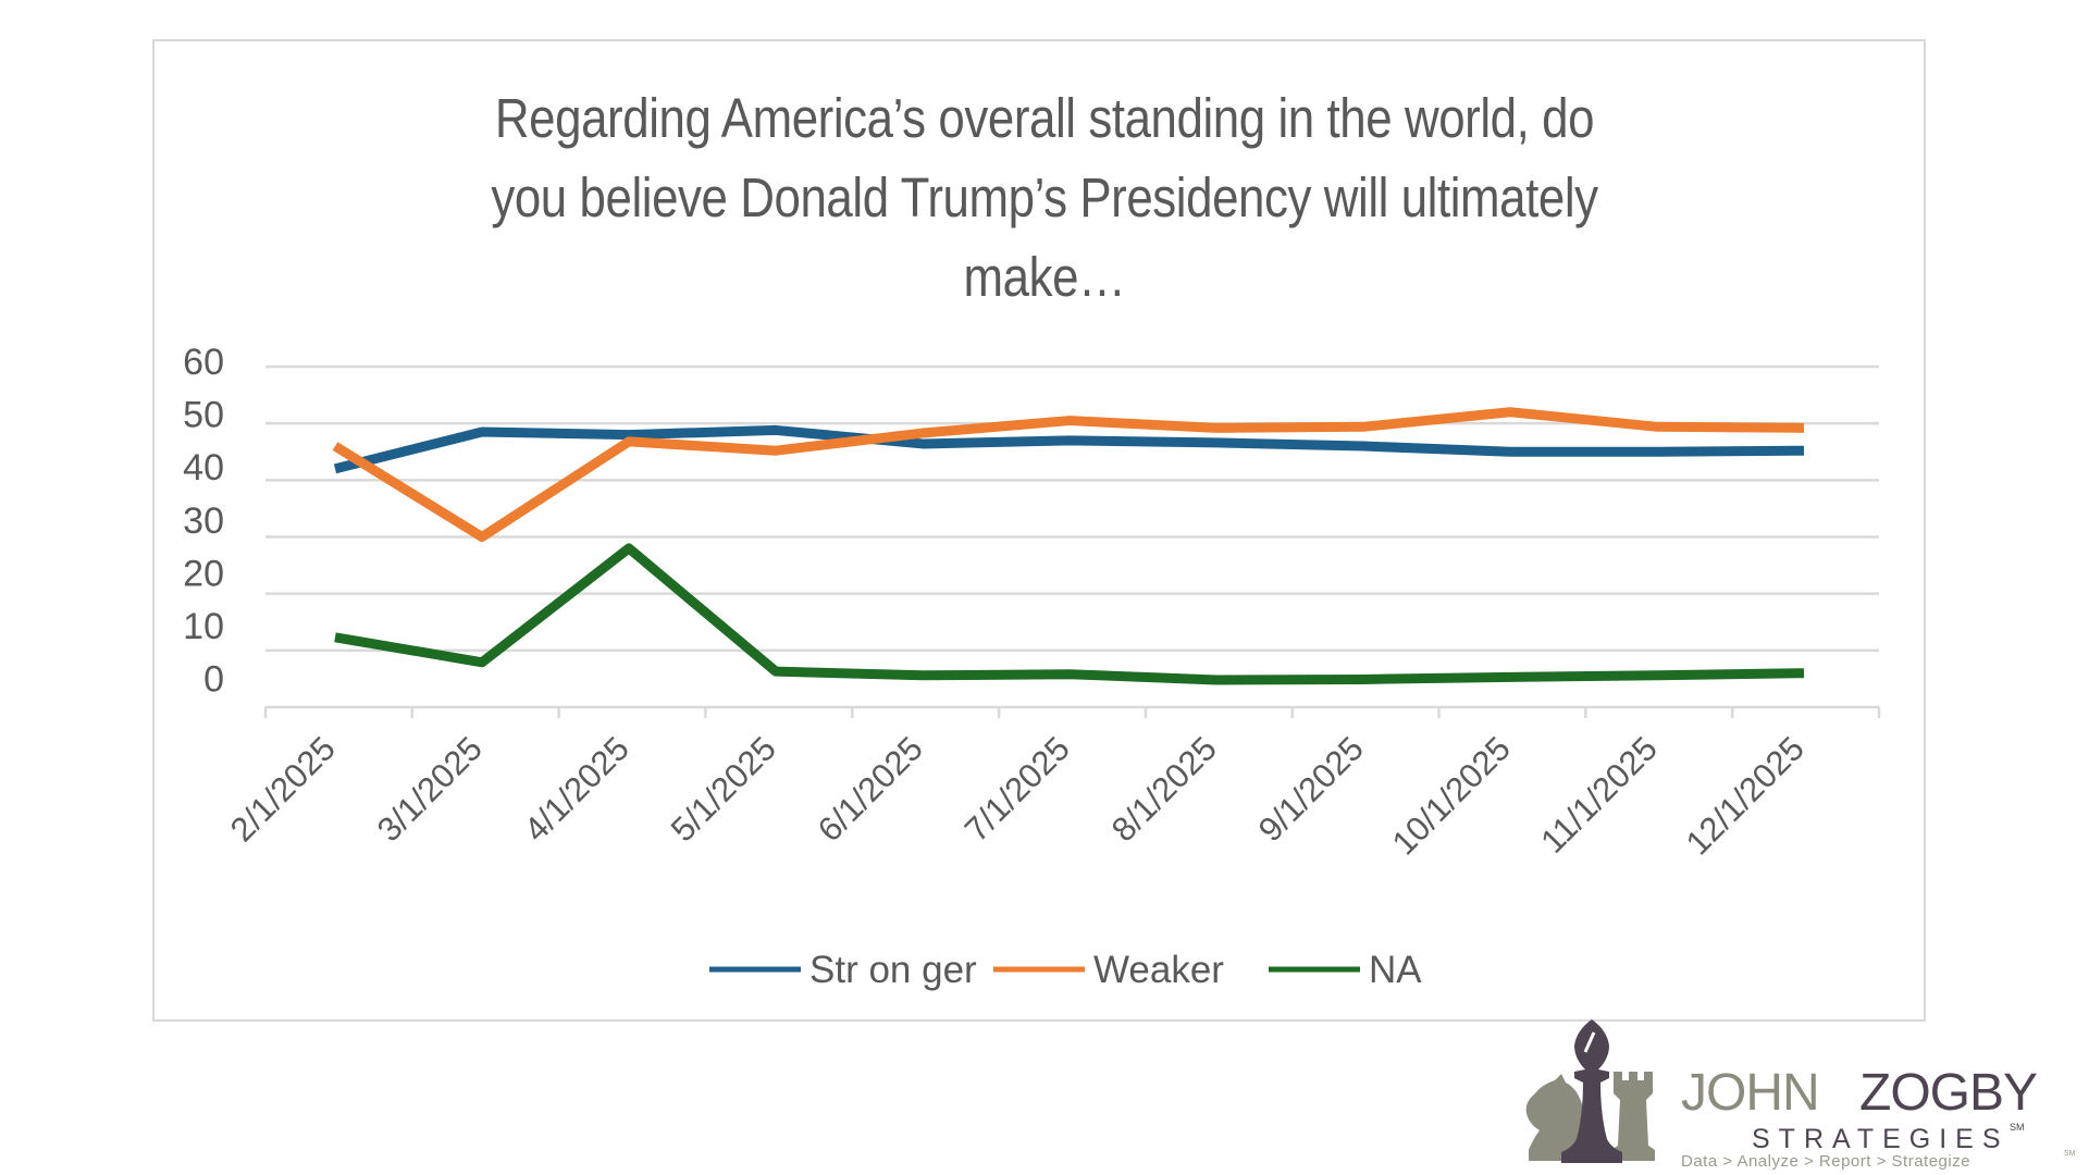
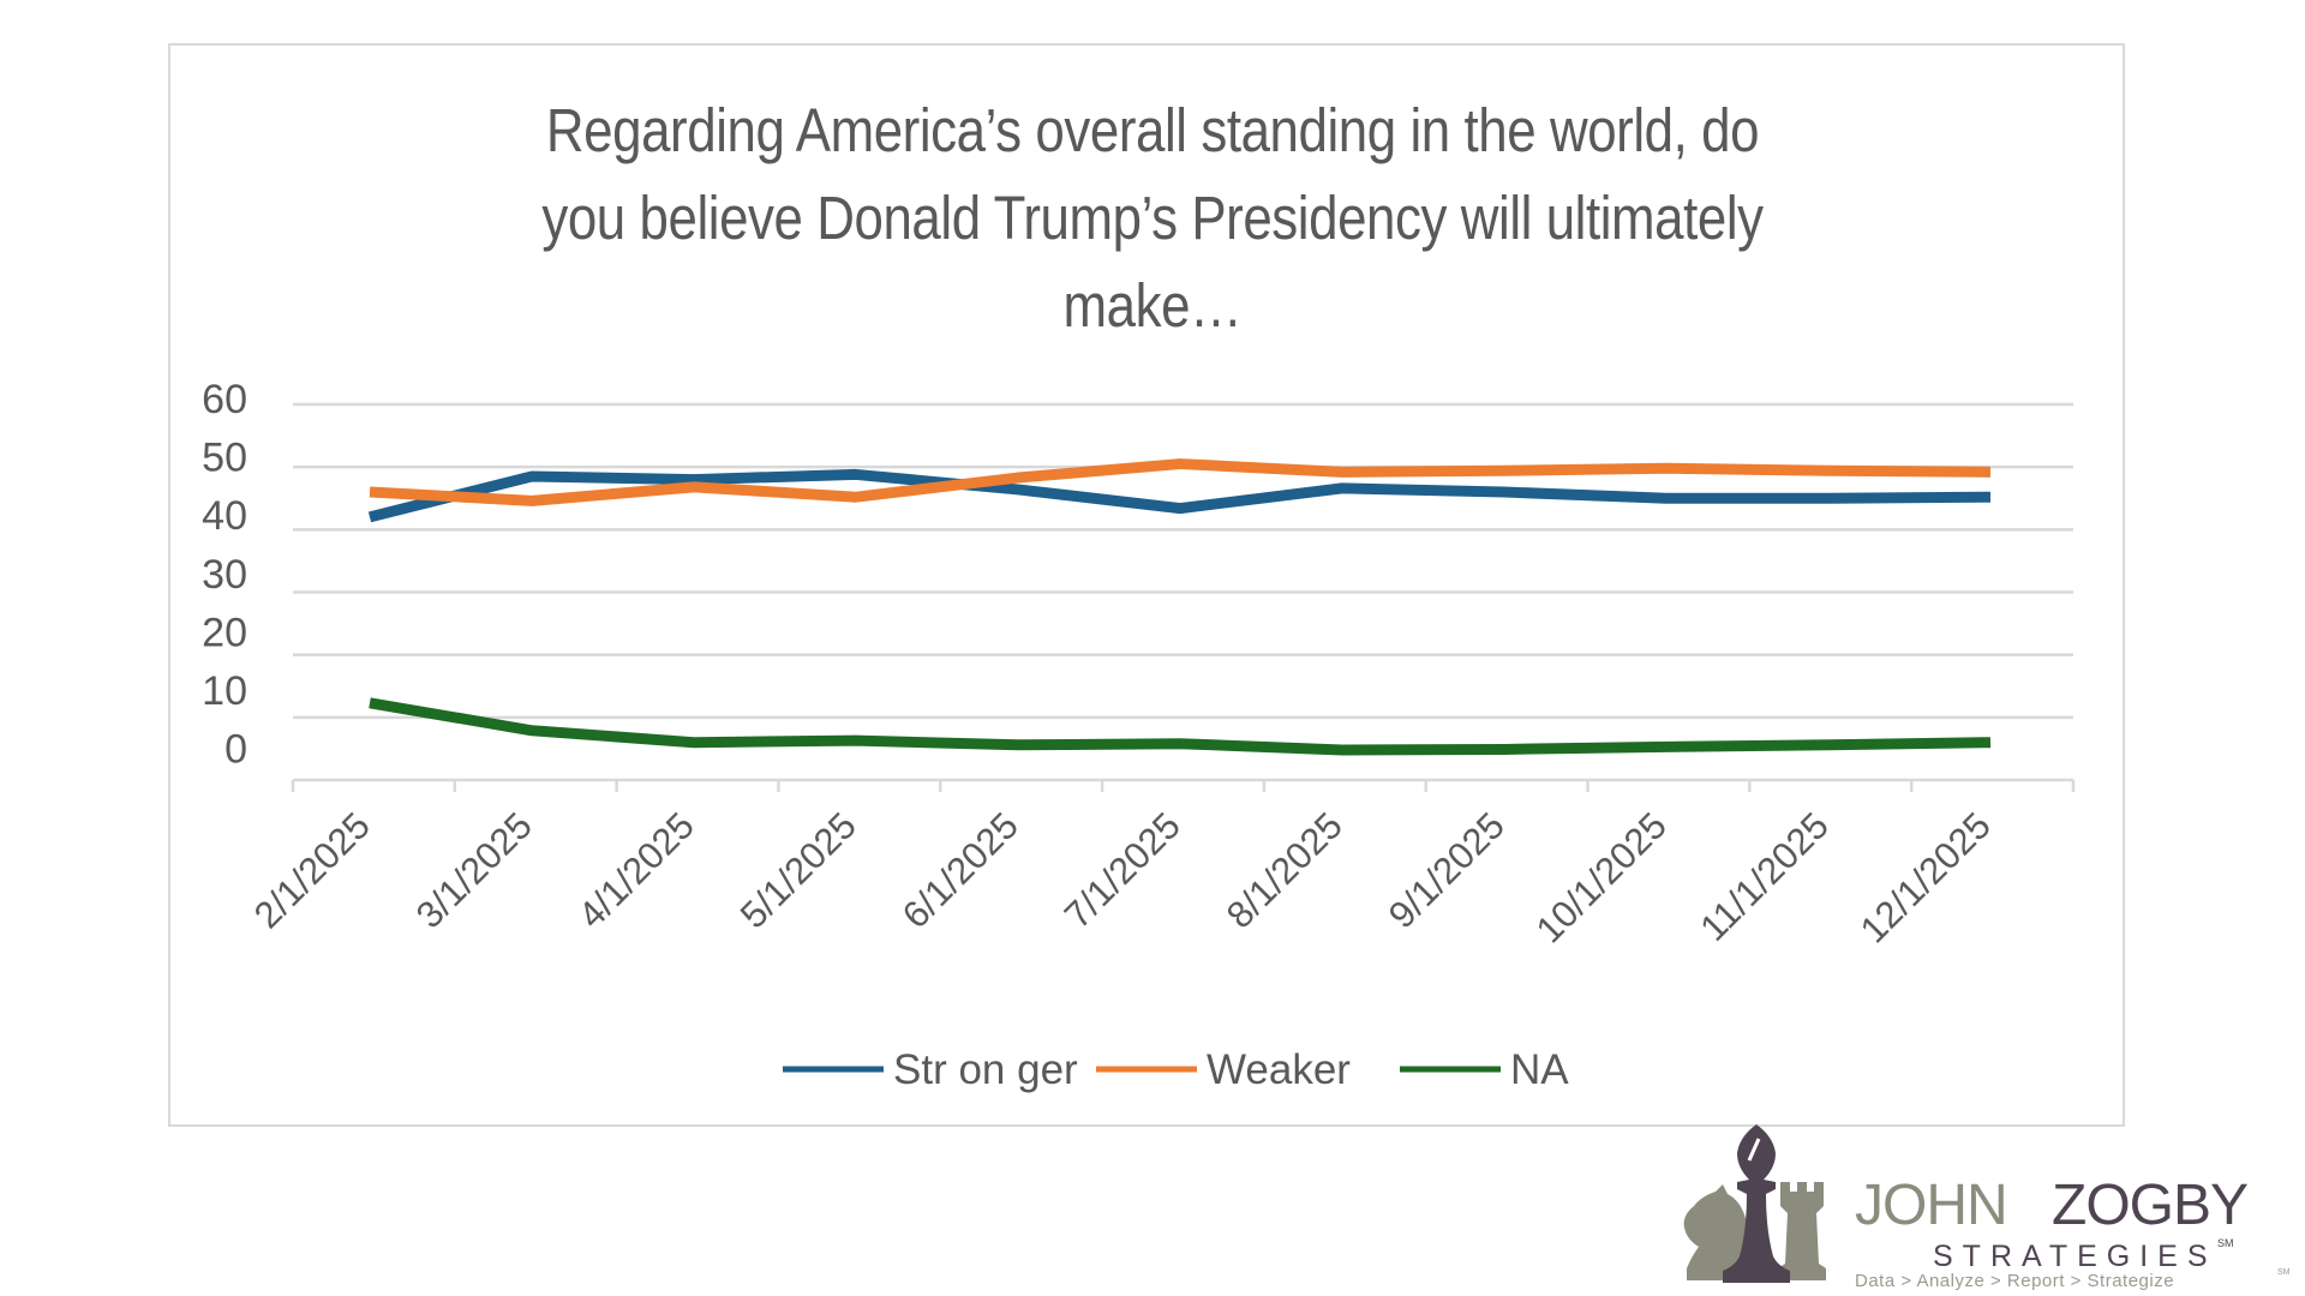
Weaker/3/1/2025: 30 -> 45
NA/4/1/2025: 28 -> 6
Str on ger/7/1/2025: 47 -> 43
Weaker/10/1/2025: 52 -> 50
